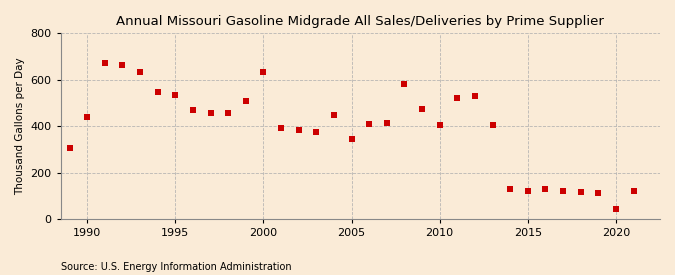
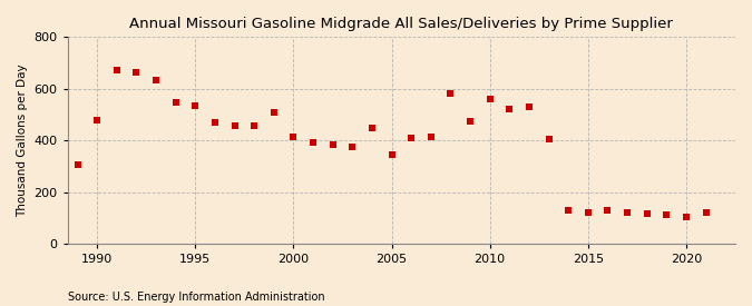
1990: 440 -> 480
2000: 635 -> 415
2010: 405 -> 560
2020: 45 -> 105
